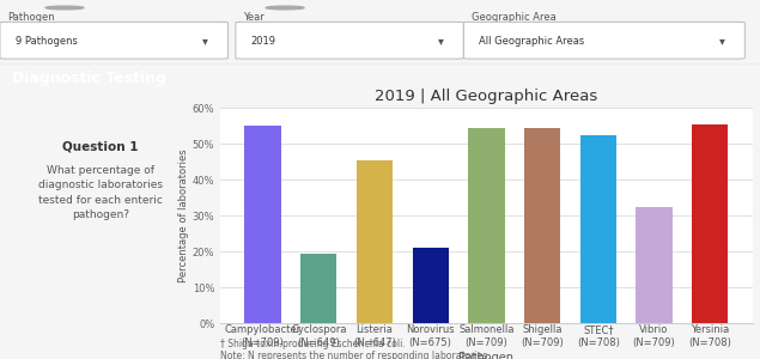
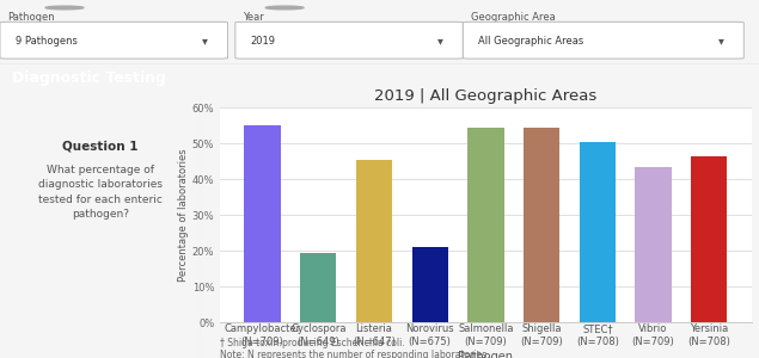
STEC† (N=708): 52.5% -> 50.5%
Vibrio (N=709): 32.5% -> 43.5%
Yersinia (N=708): 55.5% -> 46.5%
